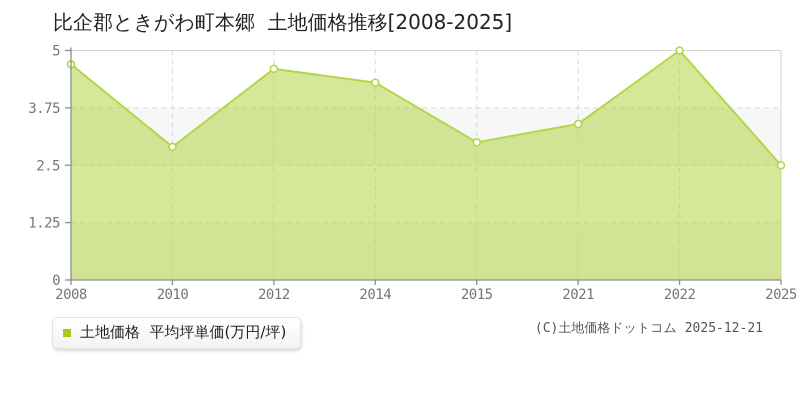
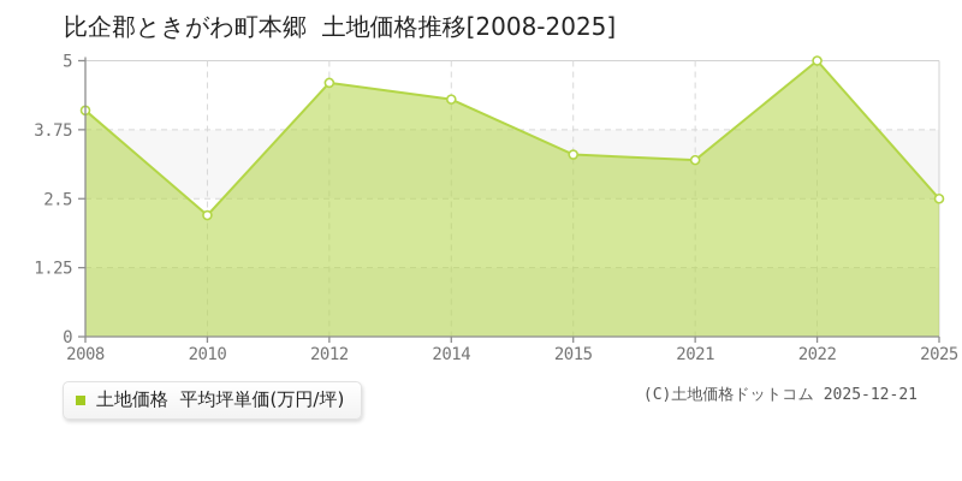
2008: 4.7 -> 4.1
2010: 2.9 -> 2.2
2015: 3.0 -> 3.3
2021: 3.4 -> 3.2
